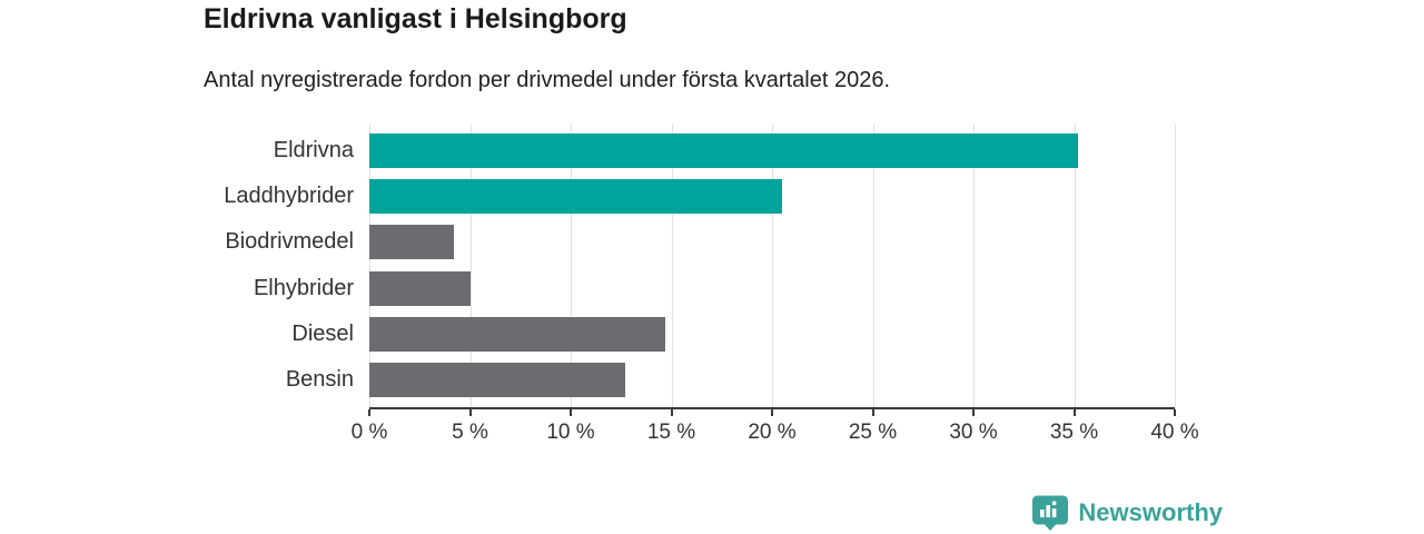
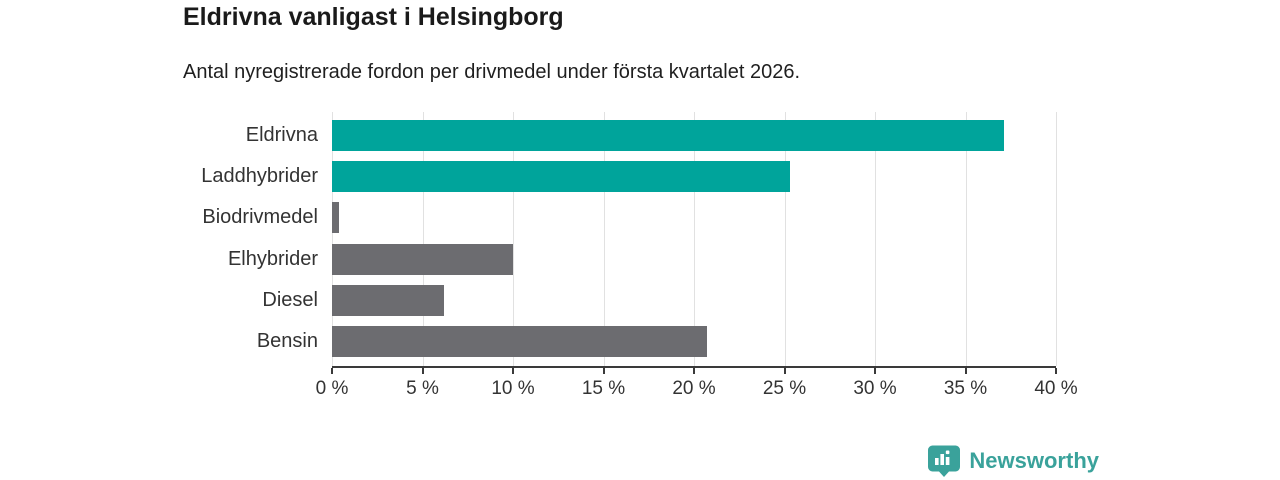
Eldrivna: 35.2% -> 37.1%
Laddhybrider: 20.5% -> 25.3%
Biodrivmedel: 4.2% -> 0.4%
Elhybrider: 5.0% -> 10.0%
Diesel: 14.7% -> 6.2%
Bensin: 12.7% -> 20.7%
